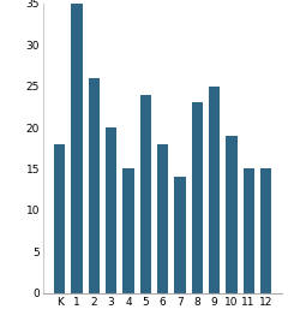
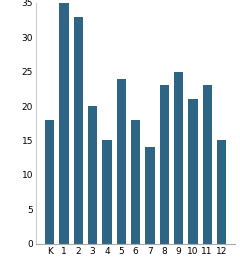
2: 26 -> 33
10: 19 -> 21
11: 15 -> 23
